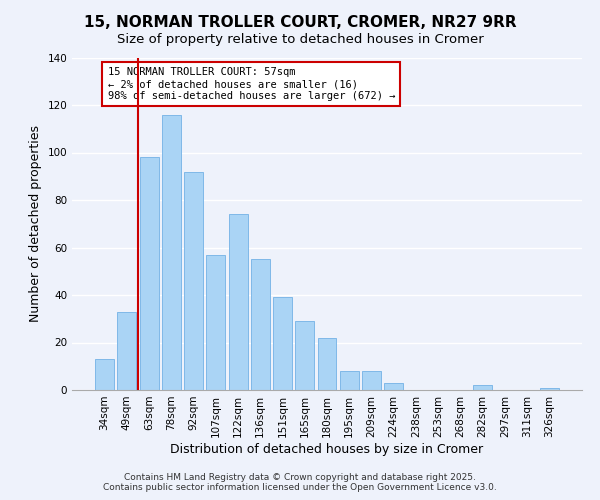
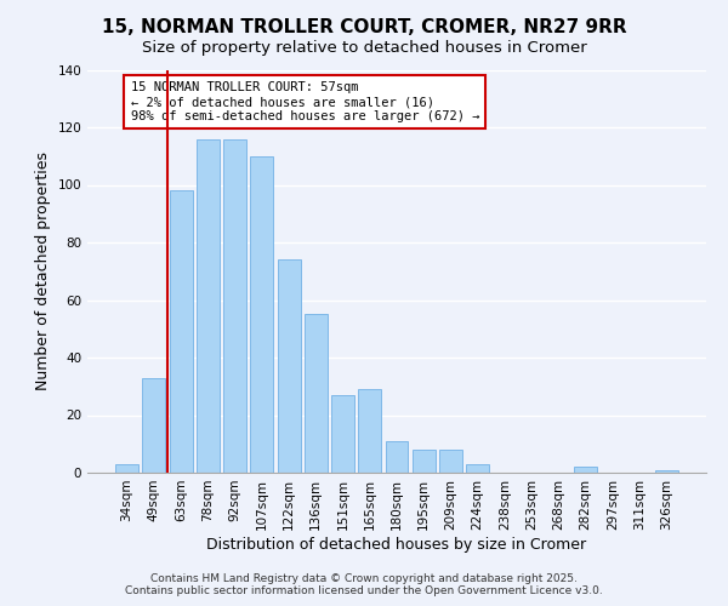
34sqm: 13 -> 3
92sqm: 92 -> 116
107sqm: 57 -> 110
151sqm: 39 -> 27
180sqm: 22 -> 11
